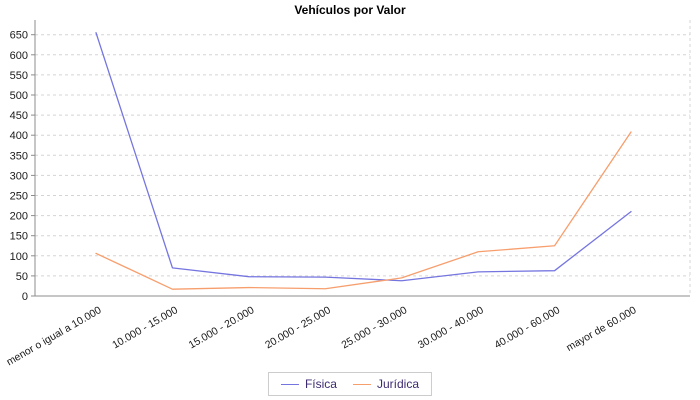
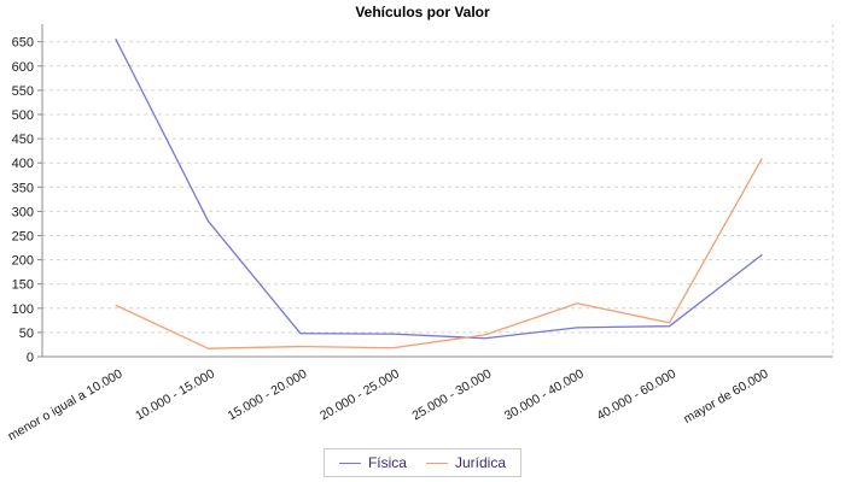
Física/10.000 - 15.000: 70 -> 280
Jurídica/40.000 - 60.000: 120 -> 70
